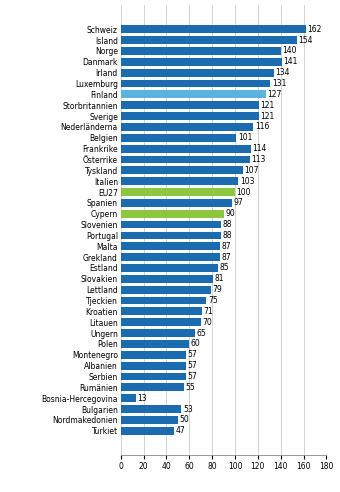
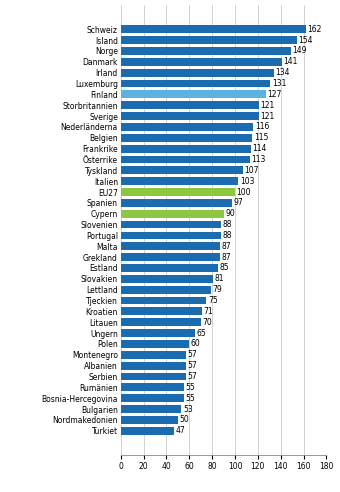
Norge: 140 -> 149
Belgien: 101 -> 115
Bosnia-Hercegovina: 13 -> 55
